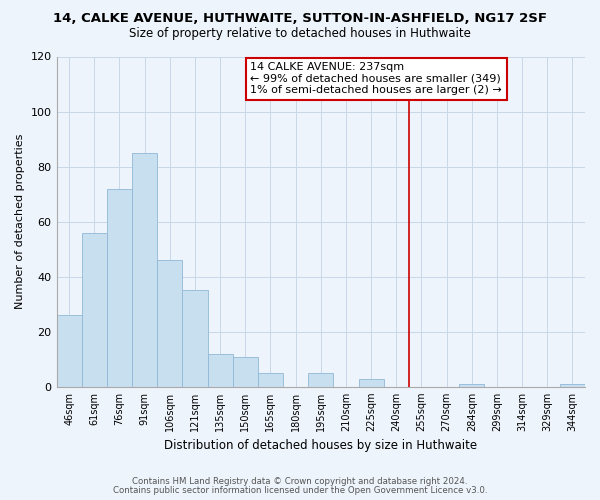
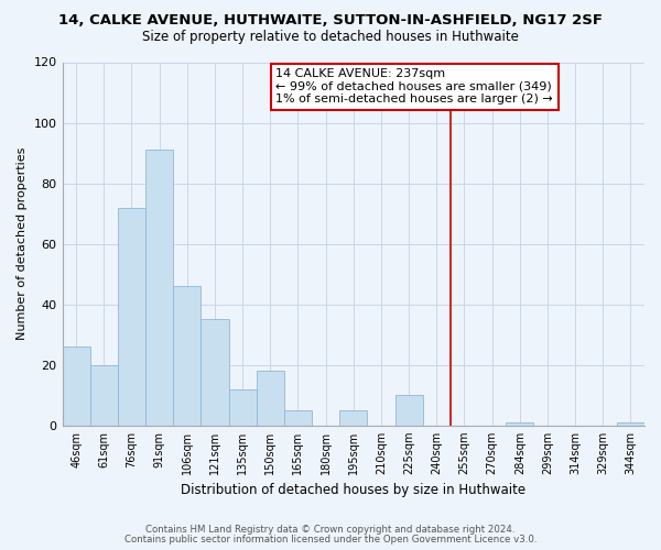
61sqm: 56 -> 20
91sqm: 85 -> 91
150sqm: 11 -> 18
225sqm: 3 -> 10
